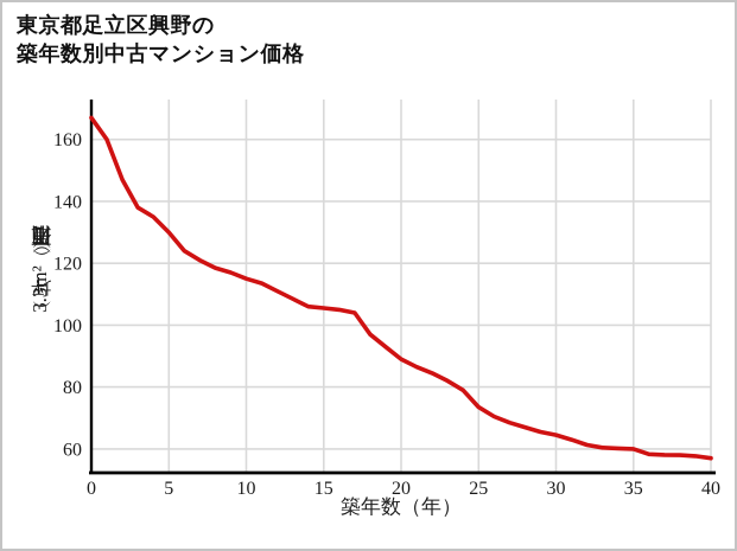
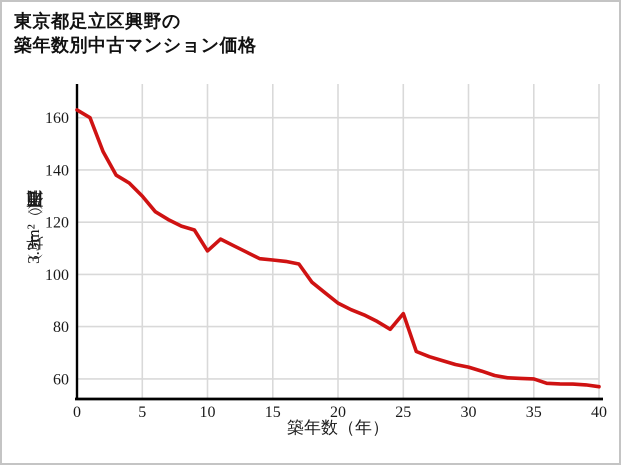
0: 167 -> 163
10: 115 -> 109
25: 74 -> 85
